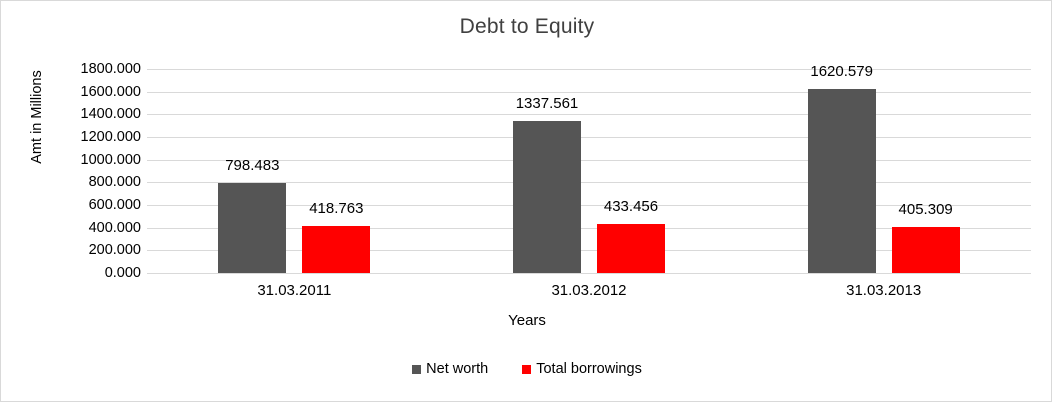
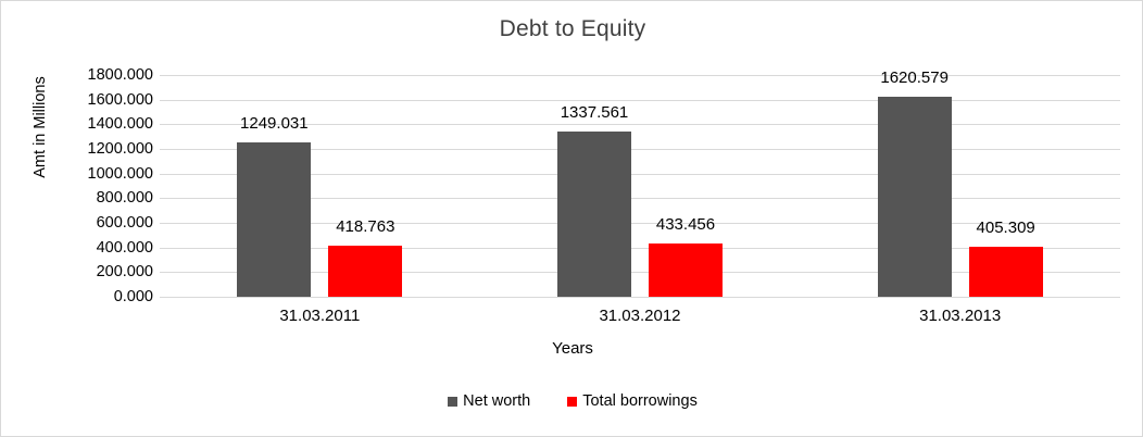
Net worth/31.03.2011: 798.483 -> 1249.031
